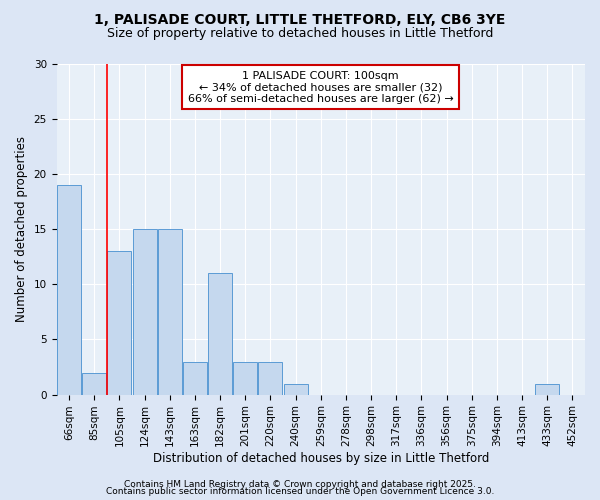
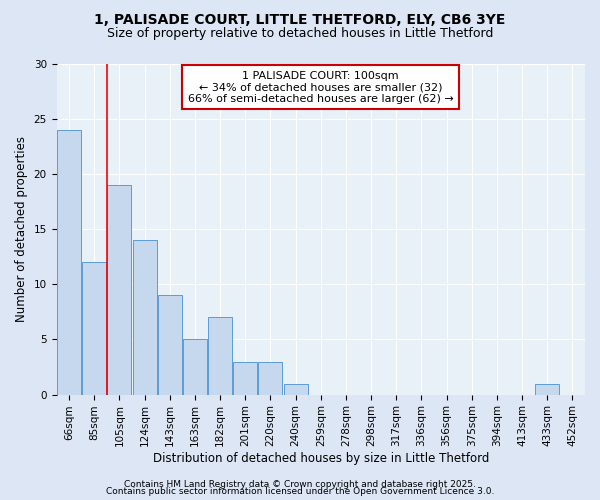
66sqm: 19 -> 24
85sqm: 2 -> 12
105sqm: 13 -> 19
124sqm: 15 -> 14
143sqm: 15 -> 9
163sqm: 3 -> 5
182sqm: 11 -> 7
